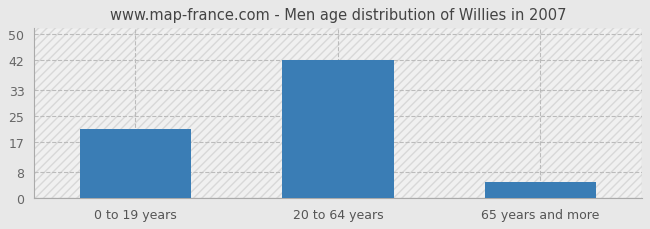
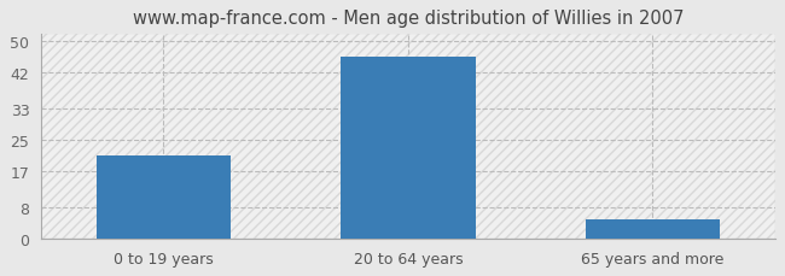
20 to 64 years: 42 -> 46
